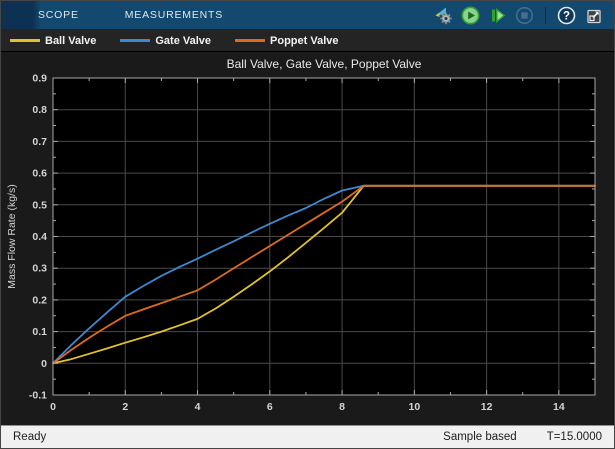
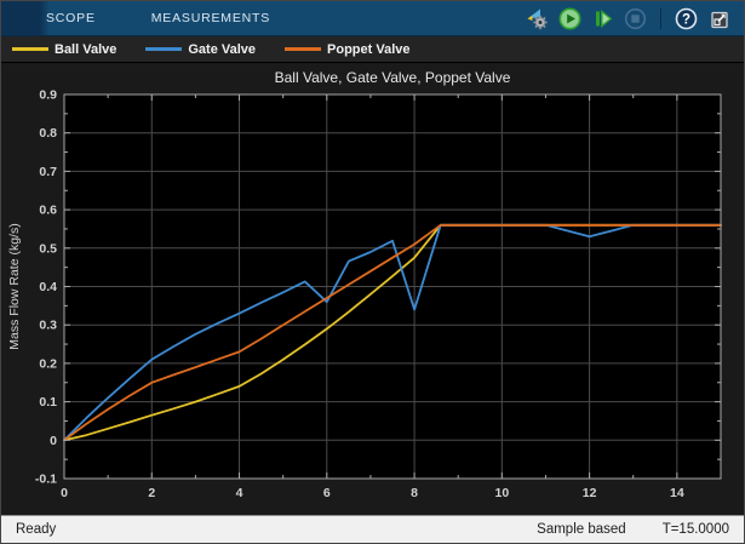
Gate Valve/6: 0.44 -> 0.36
Gate Valve/8: 0.55 -> 0.34
Gate Valve/12: 0.56 -> 0.53
